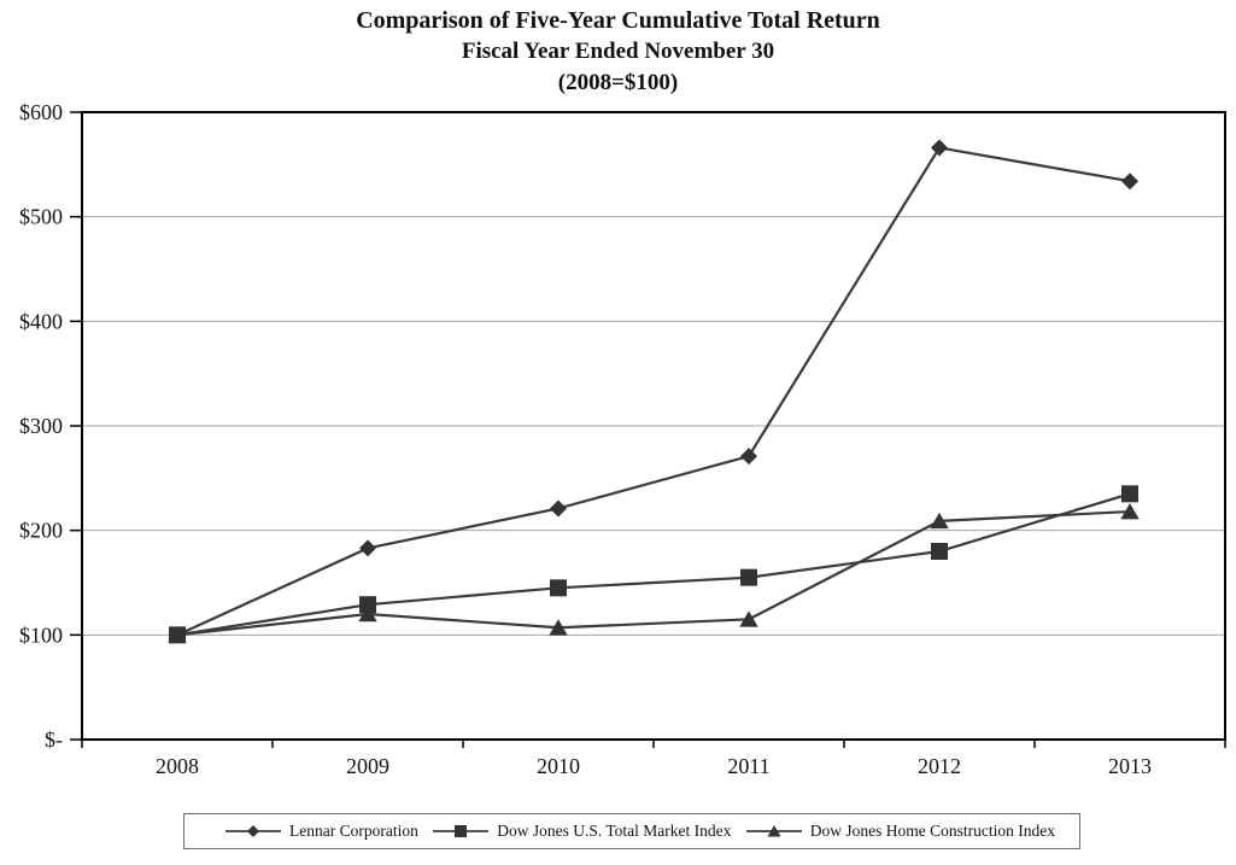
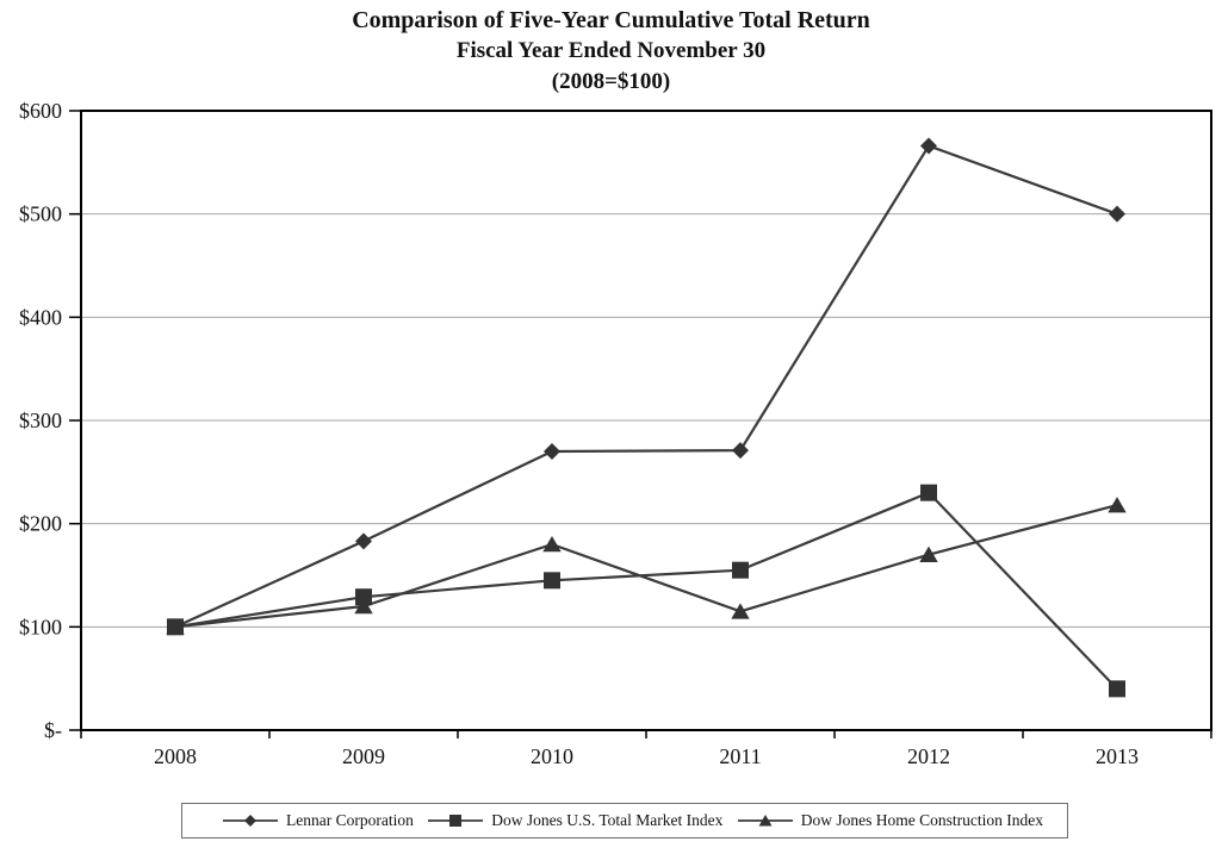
Lennar Corporation/2010: $220 -> $270
Dow Jones Home Construction Index/2010: $110 -> $180
Dow Jones U.S. Total Market Index/2012: $180 -> $230
Dow Jones Home Construction Index/2012: $210 -> $170
Lennar Corporation/2013: $530 -> $500
Dow Jones U.S. Total Market Index/2013: $240 -> $40
